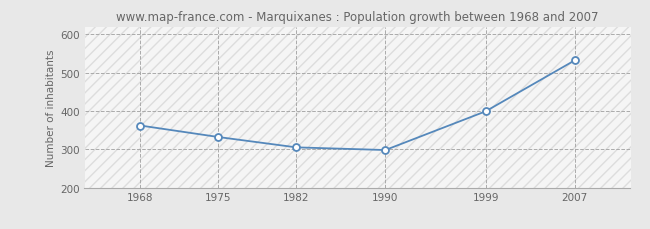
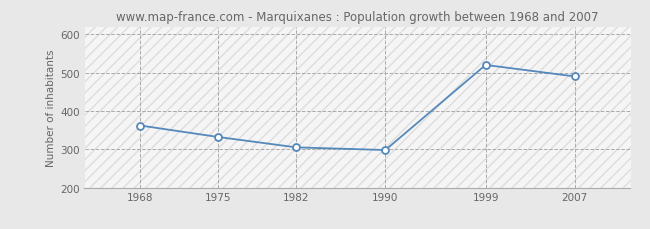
1999: 399 -> 520
2007: 532 -> 490
